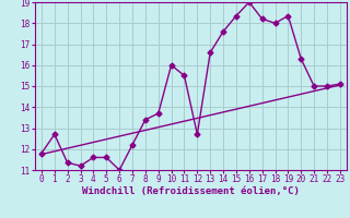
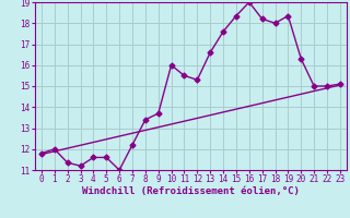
1: 12.7 -> 12.0
12: 12.7 -> 15.3
